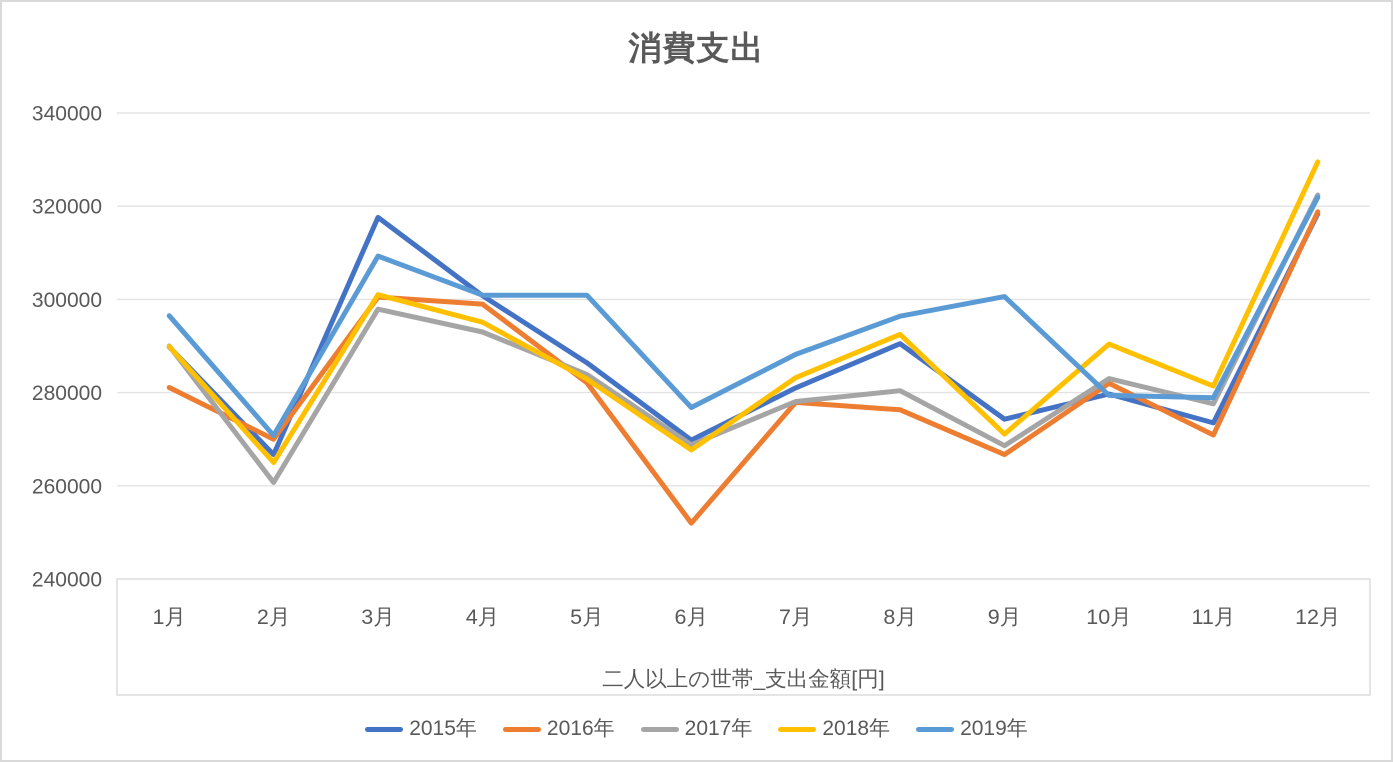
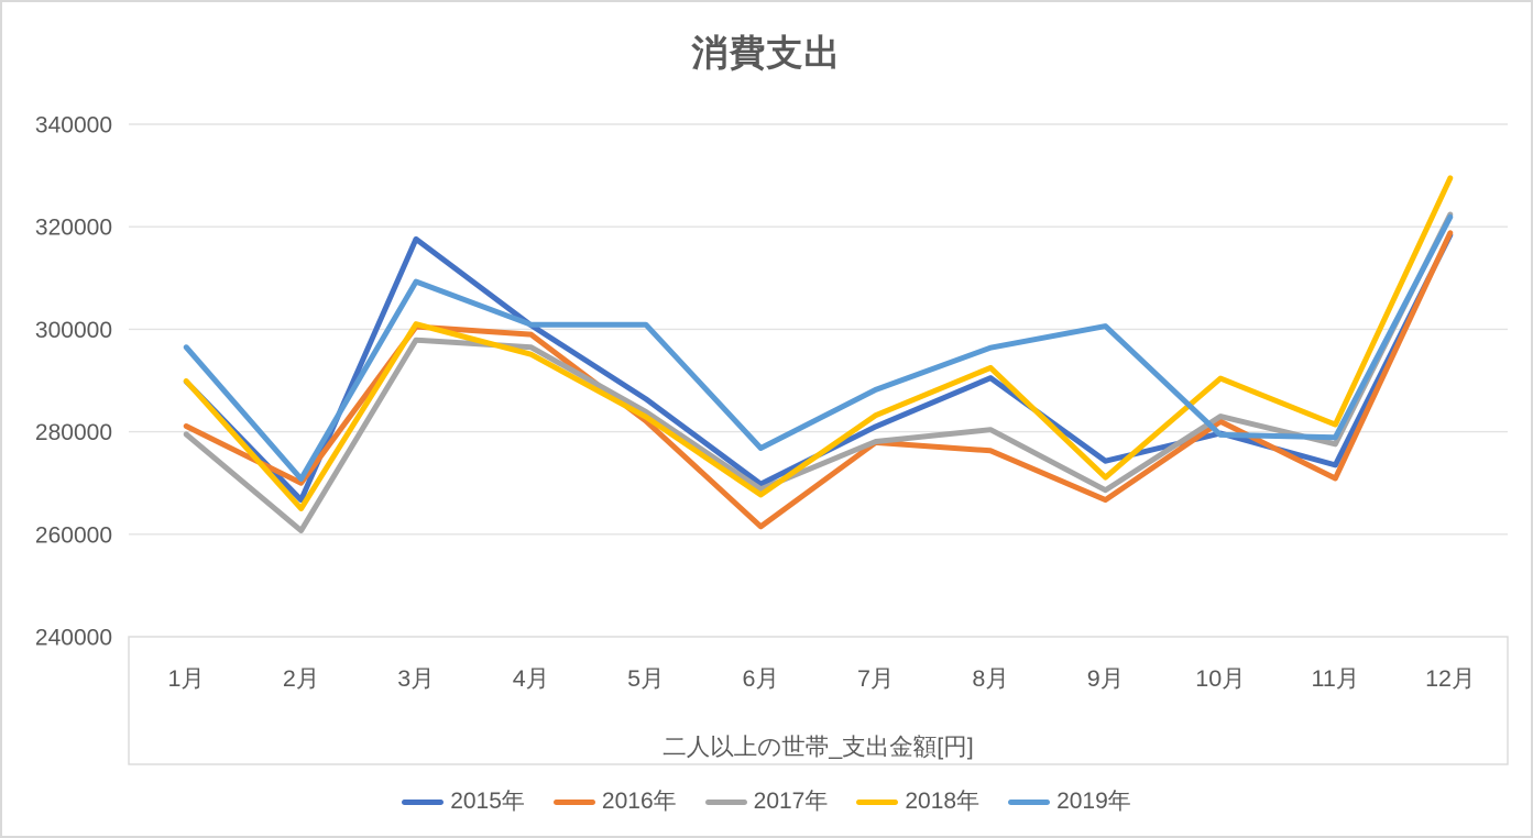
2017年/1月: 290000 -> 280000
2017年/4月: 293000 -> 296000
2016年/6月: 252000 -> 262000
